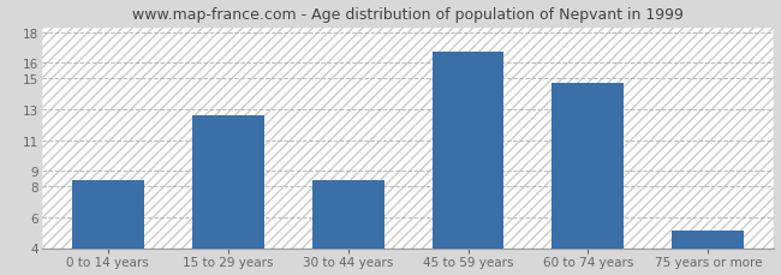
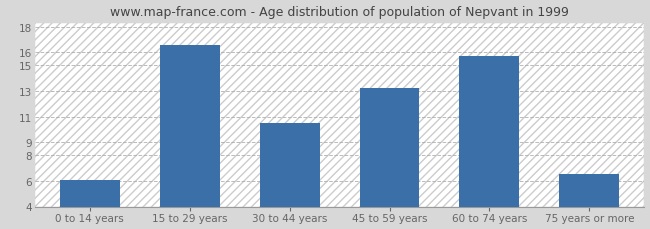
0 to 14 years: 8.4 -> 6.1
15 to 29 years: 12.6 -> 16.6
30 to 44 years: 8.4 -> 10.5
45 to 59 years: 16.7 -> 13.2
60 to 74 years: 14.7 -> 15.7
75 years or more: 5.1 -> 6.5
